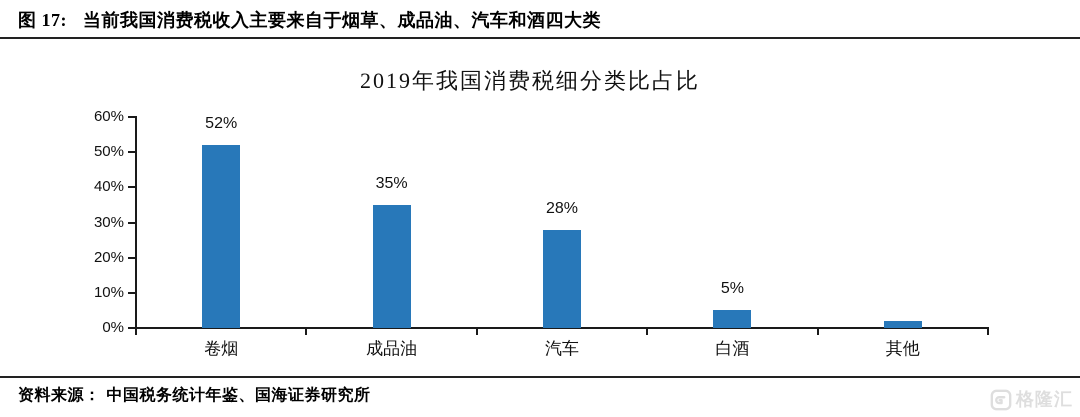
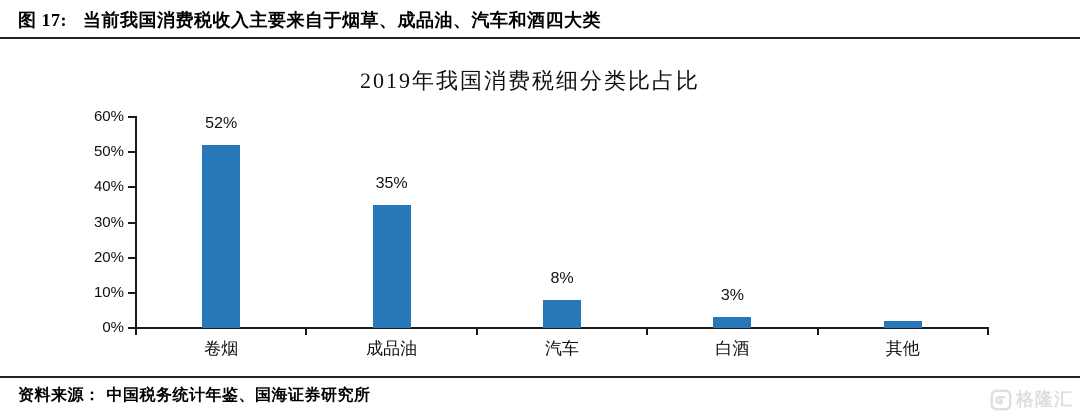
汽车: 28% -> 8%
白酒: 5% -> 3%
